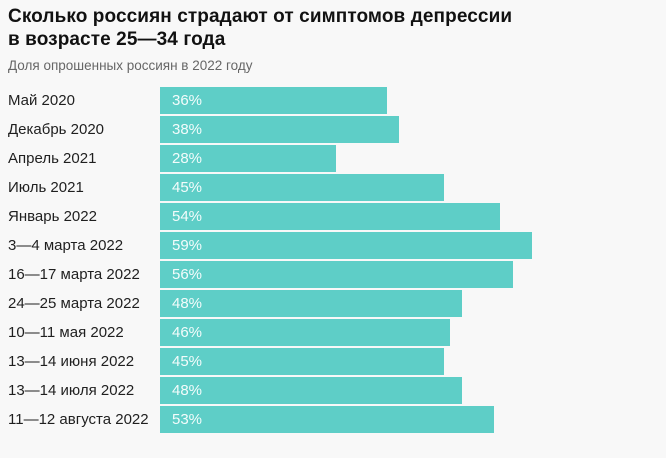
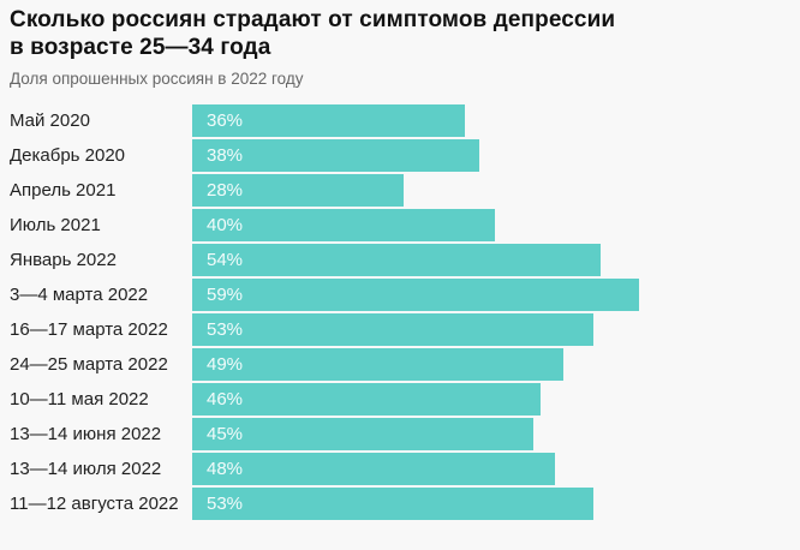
Июль 2021: 45% -> 40%
16—17 марта 2022: 56% -> 53%
24—25 марта 2022: 48% -> 49%
